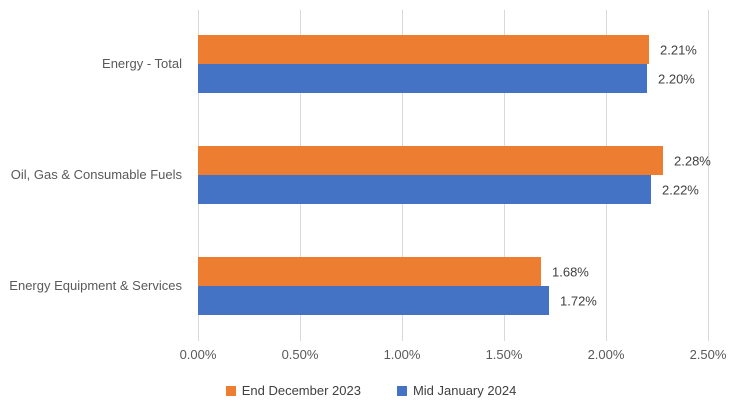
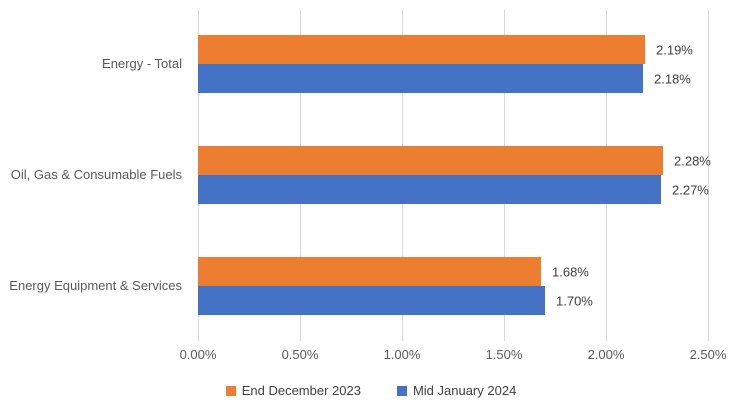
End December 2023/Energy - Total: 2.21% -> 2.19%
Mid January 2024/Energy - Total: 2.20% -> 2.18%
Mid January 2024/Oil, Gas & Consumable Fuels: 2.22% -> 2.27%
Mid January 2024/Energy Equipment & Services: 1.72% -> 1.70%
